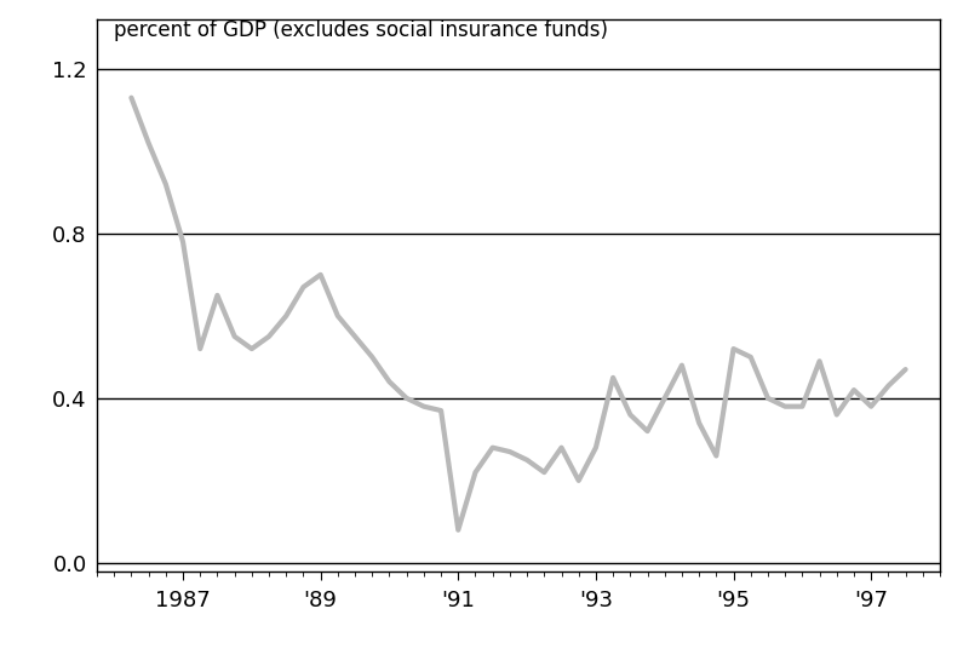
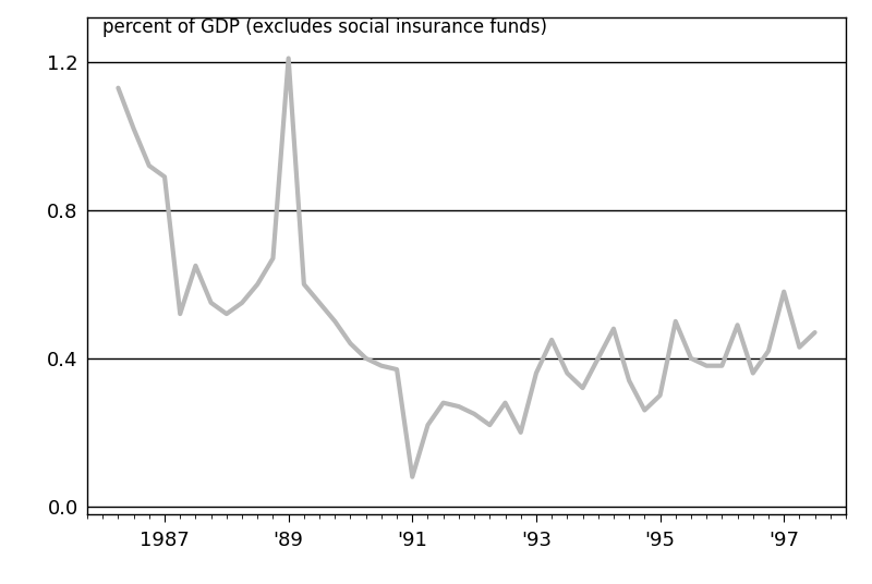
1987: 0.78 -> 0.89
'89: 0.70 -> 1.21
'93: 0.28 -> 0.36
'95: 0.52 -> 0.30
'97: 0.38 -> 0.58
